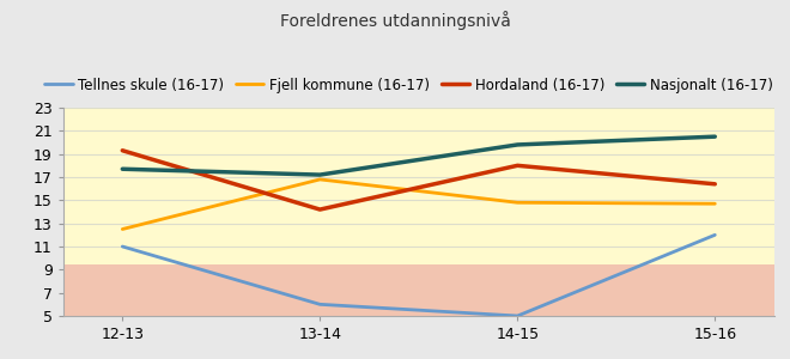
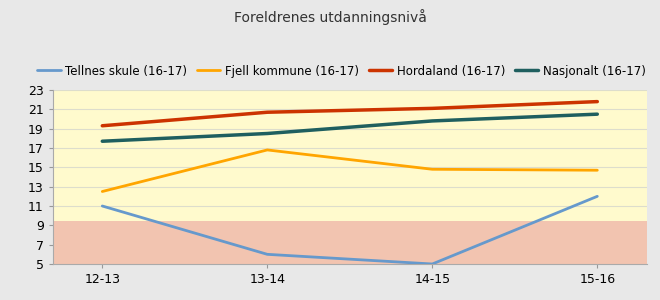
Hordaland (16-17)/13-14: 14.2 -> 20.7
Nasjonalt (16-17)/13-14: 17.2 -> 18.5
Hordaland (16-17)/14-15: 18.0 -> 21.1
Hordaland (16-17)/15-16: 16.4 -> 21.8
